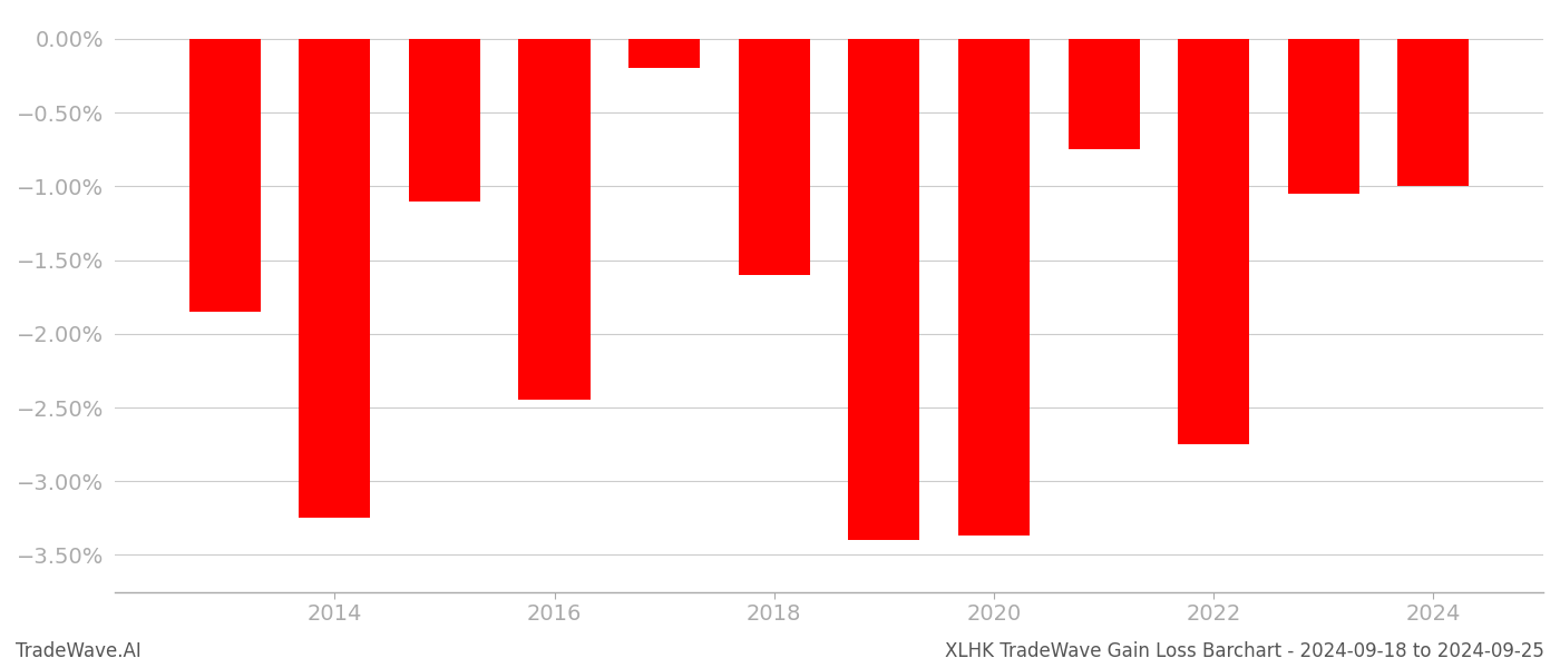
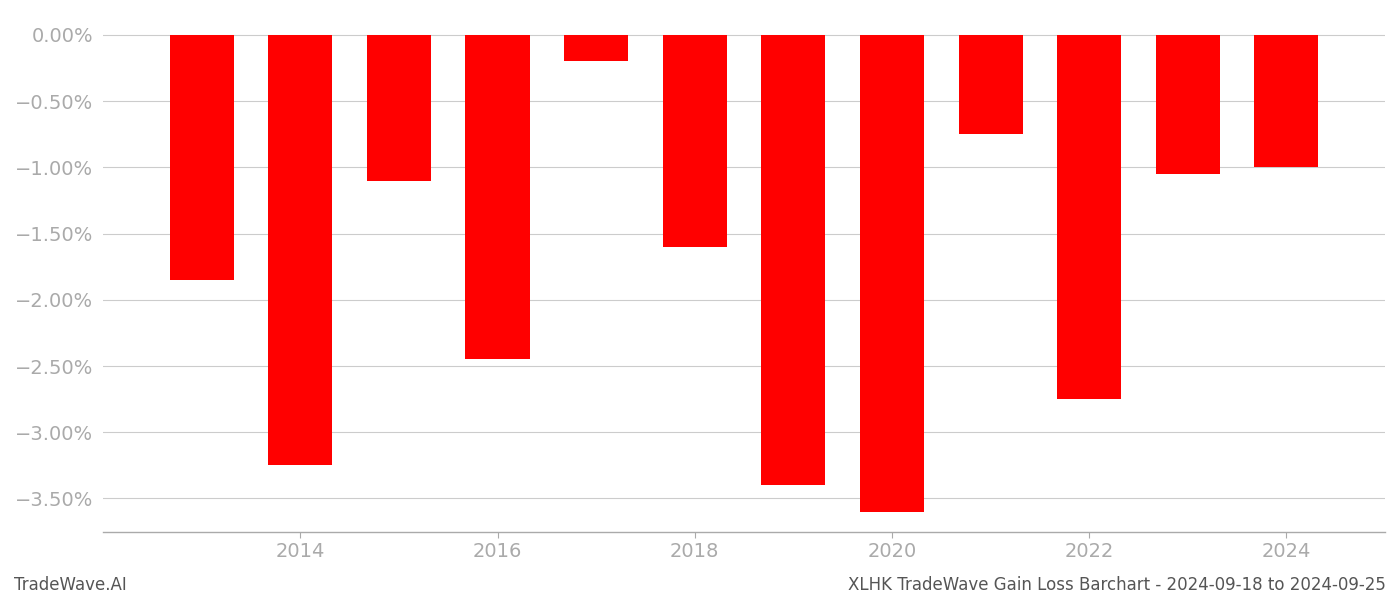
2020: -3.37% -> -3.60%
